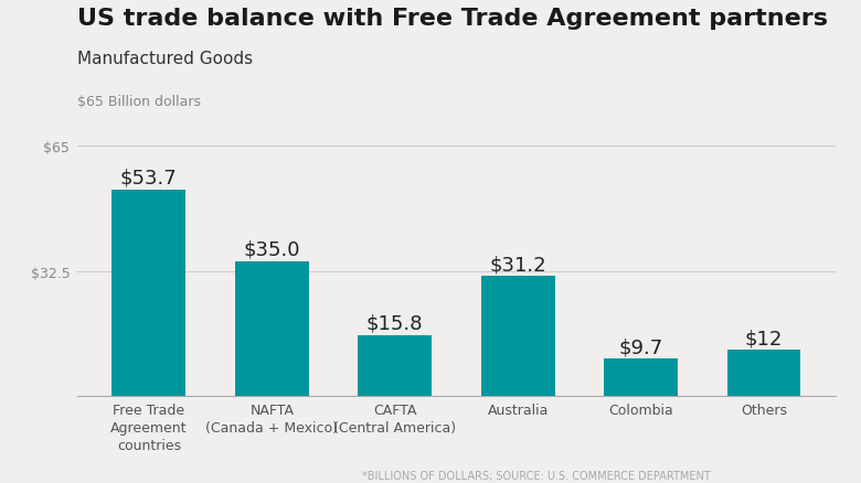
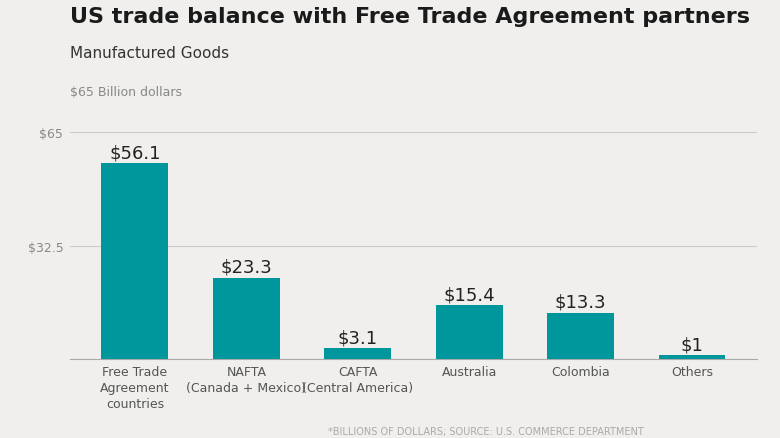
Free Trade Agreement countries: $53.7 -> $56.1
NAFTA (Canada + Mexico): $35.0 -> $23.3
CAFTA (Central America): $15.8 -> $3.1
Australia: $31.2 -> $15.4
Colombia: $9.7 -> $13.3
Others: $12 -> $1
